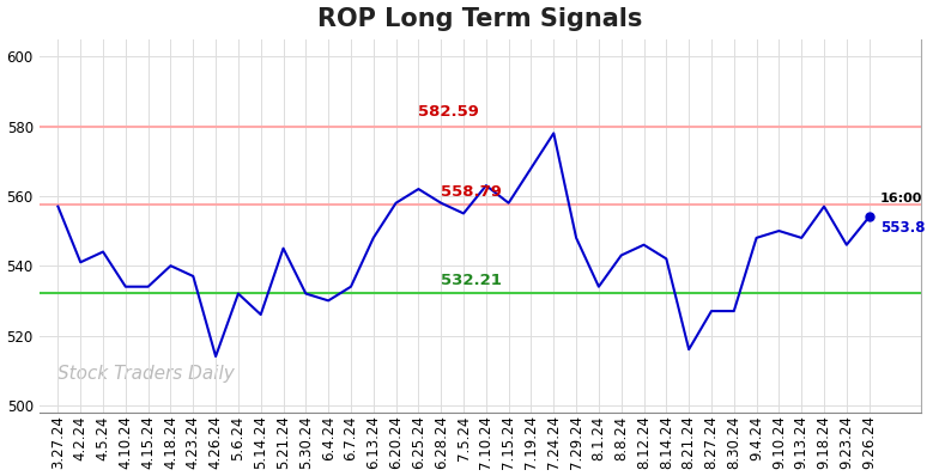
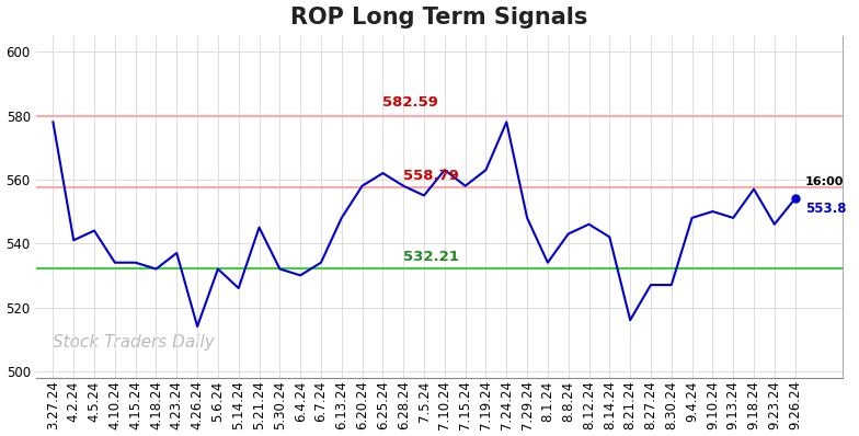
3.27.24: 557 -> 578
4.18.24: 540 -> 532
7.19.24: 568 -> 563
